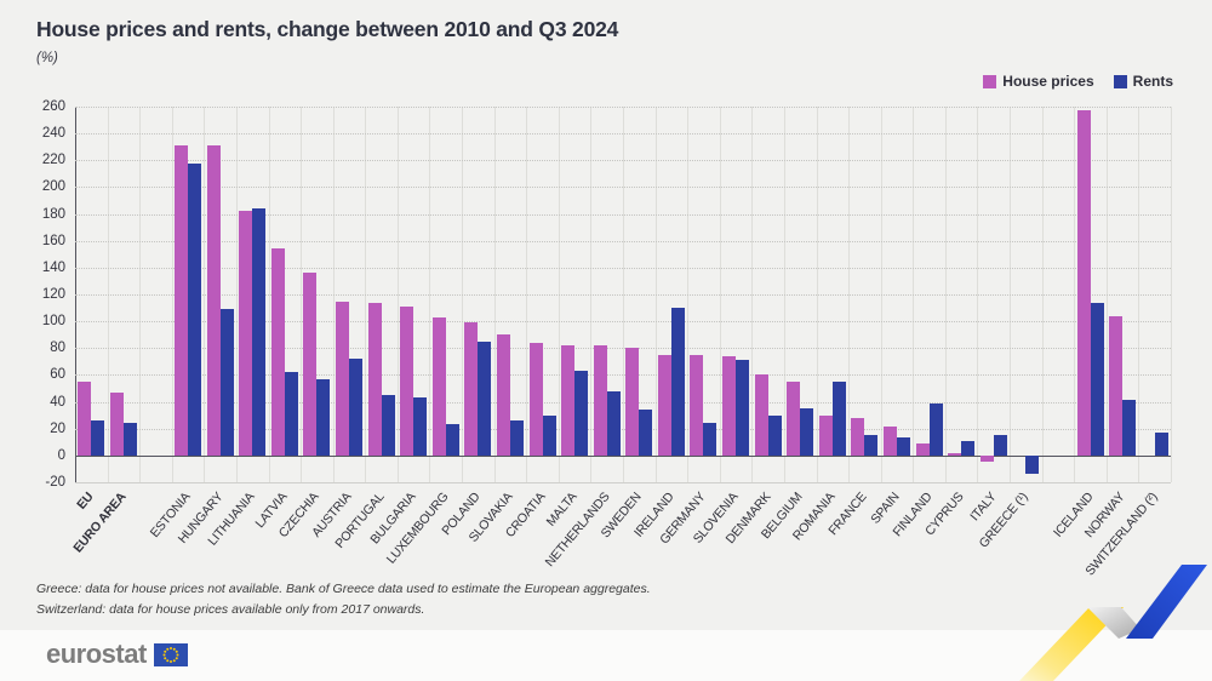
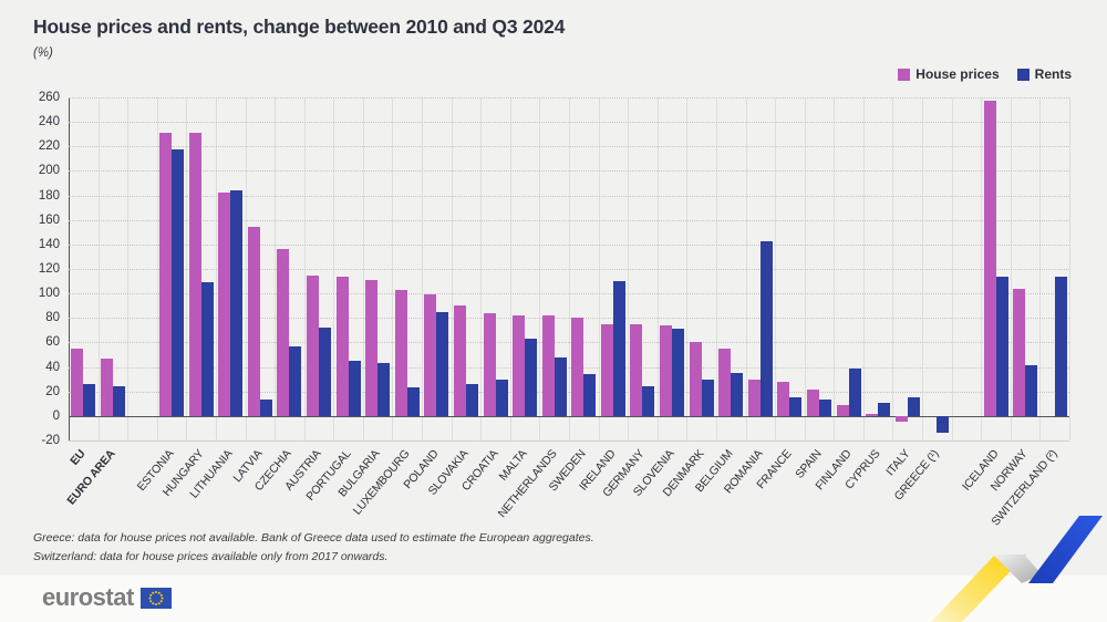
Rents/LATVIA: 62 -> 13
Rents/ROMANIA: 55 -> 143
Rents/SWITZERLAND (²): 17 -> 114
